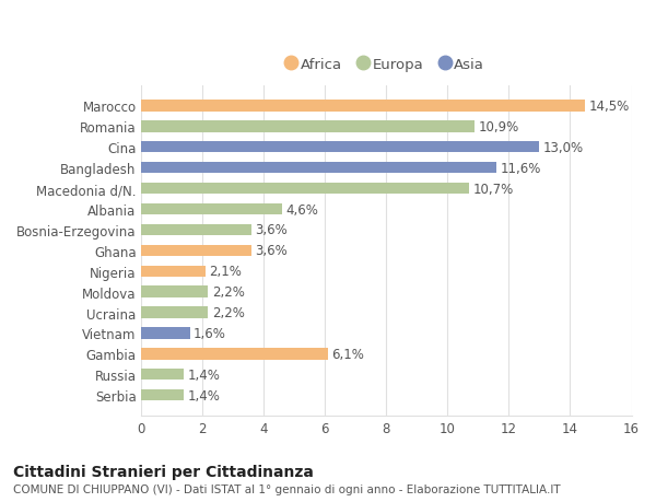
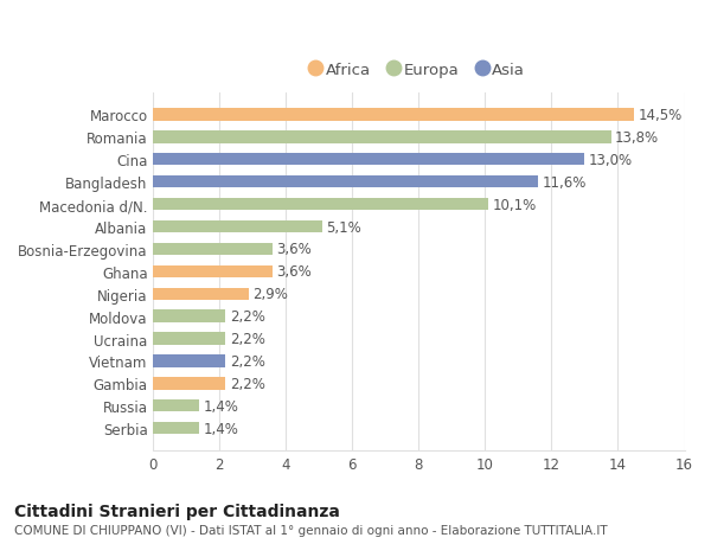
Romania: 10,9% -> 13,8%
Macedonia d/N.: 10,7% -> 10,1%
Albania: 4,6% -> 5,1%
Nigeria: 2,1% -> 2,9%
Vietnam: 1,6% -> 2,2%
Gambia: 6,1% -> 2,2%
